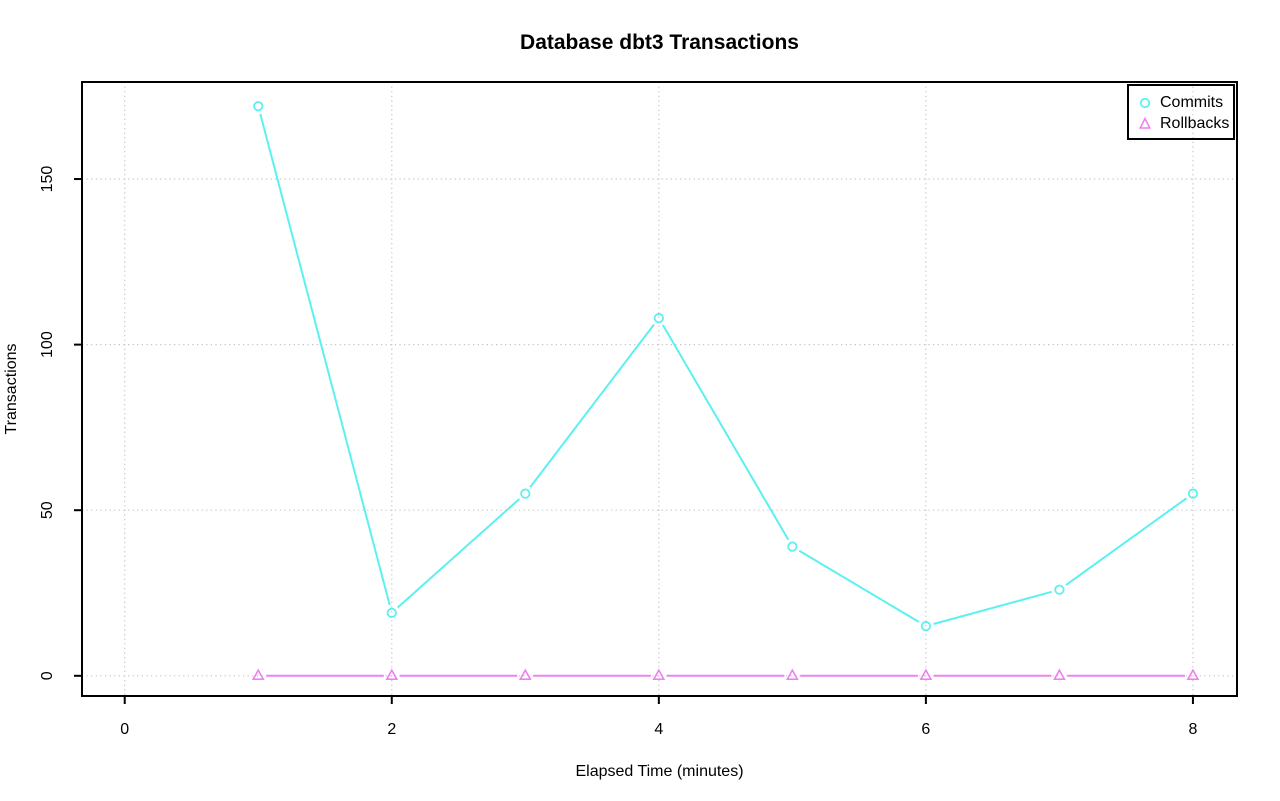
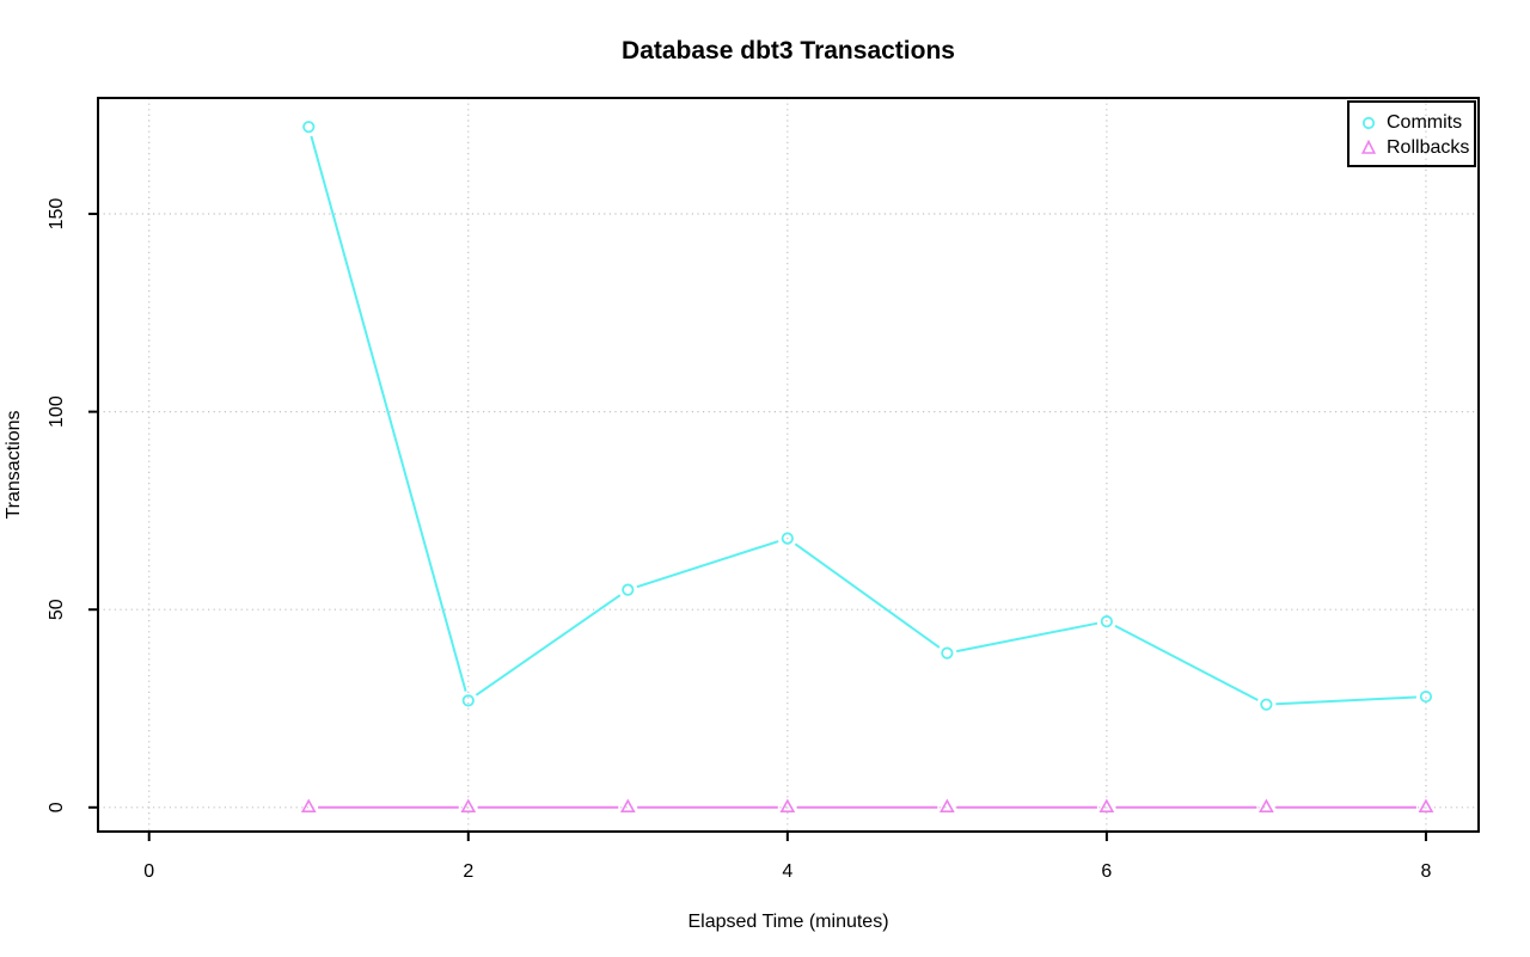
Commits/2: 19 -> 27
Commits/4: 108 -> 68
Commits/6: 15 -> 47
Commits/8: 55 -> 28
